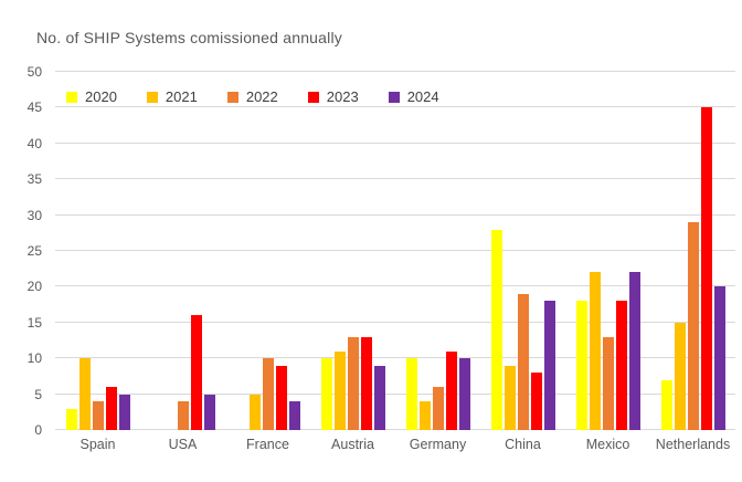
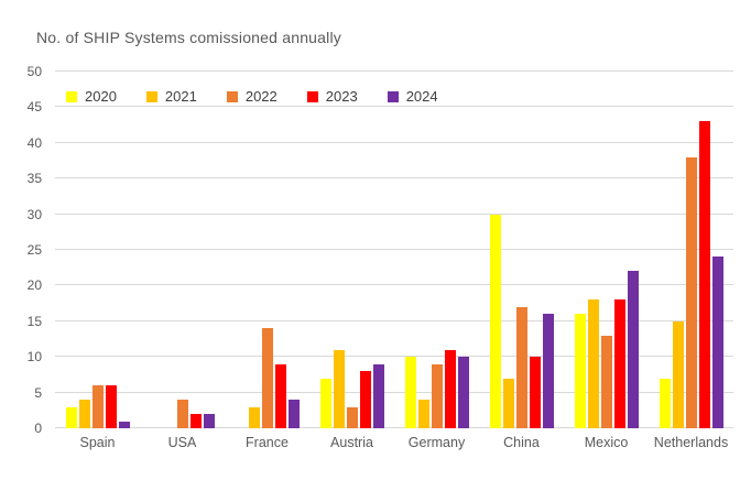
2021/Spain: 10 -> 4
2022/Spain: 4 -> 6
2024/Spain: 5 -> 1
2023/USA: 16 -> 2
2024/USA: 5 -> 2
2021/France: 5 -> 3
2022/France: 10 -> 14
2020/Austria: 10 -> 7
2022/Austria: 13 -> 3
2023/Austria: 13 -> 8
2022/Germany: 6 -> 9
2020/China: 28 -> 30
2021/China: 9 -> 7
2022/China: 19 -> 17
2023/China: 8 -> 10
2024/China: 18 -> 16
2020/Mexico: 18 -> 16
2021/Mexico: 22 -> 18
2022/Netherlands: 29 -> 38
2023/Netherlands: 45 -> 43
2024/Netherlands: 20 -> 24
